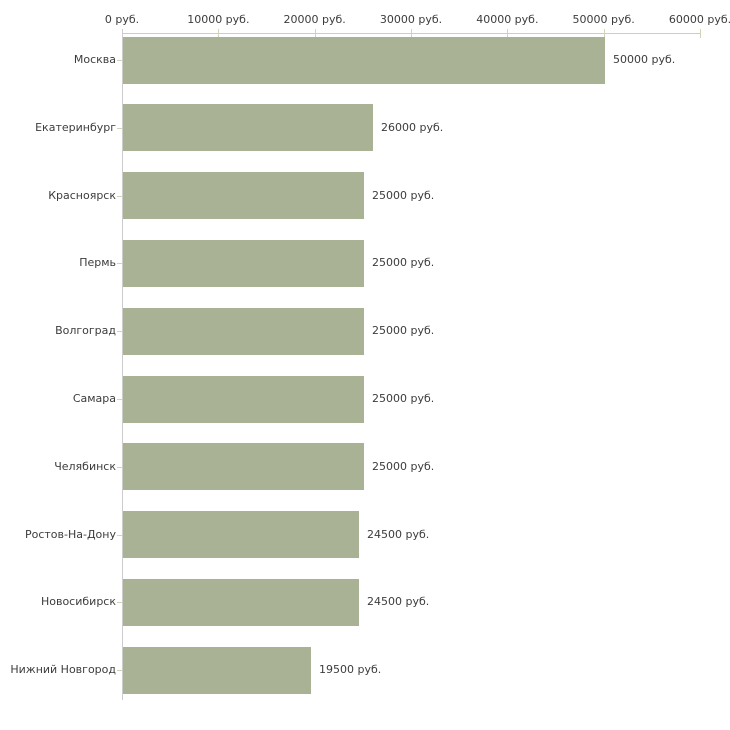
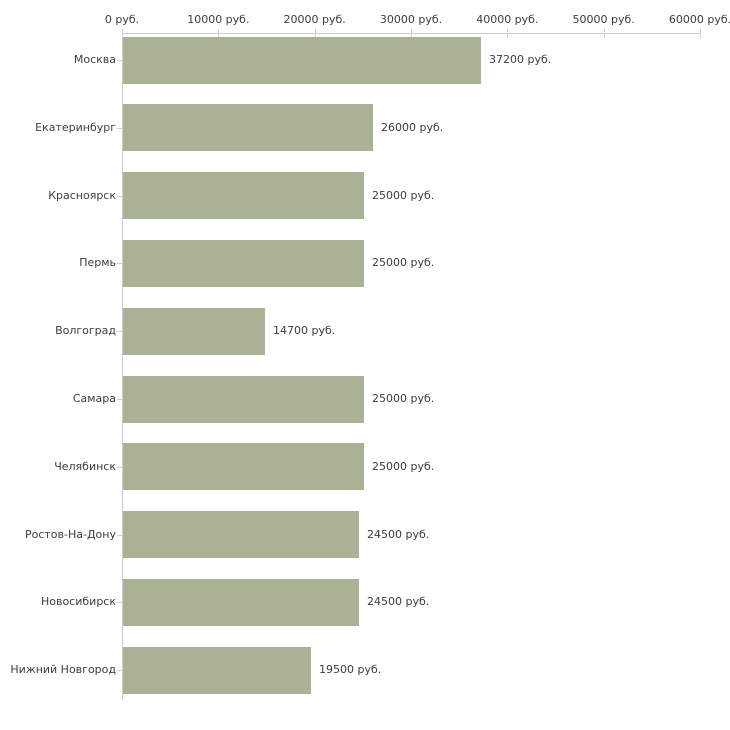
Москва: 50000 -> 37200
Волгоград: 25000 -> 14700
